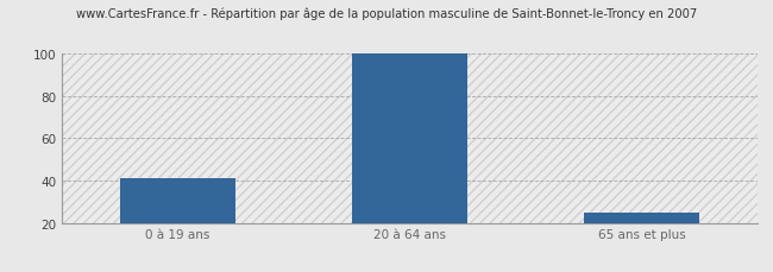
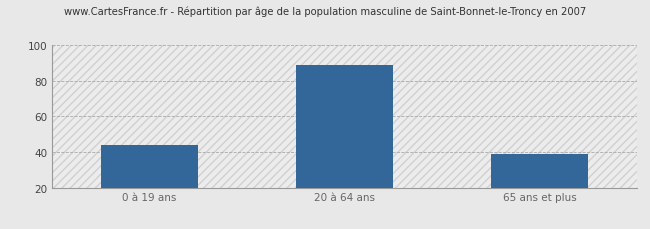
0 à 19 ans: 41 -> 44
20 à 64 ans: 100 -> 89
65 ans et plus: 25 -> 39
